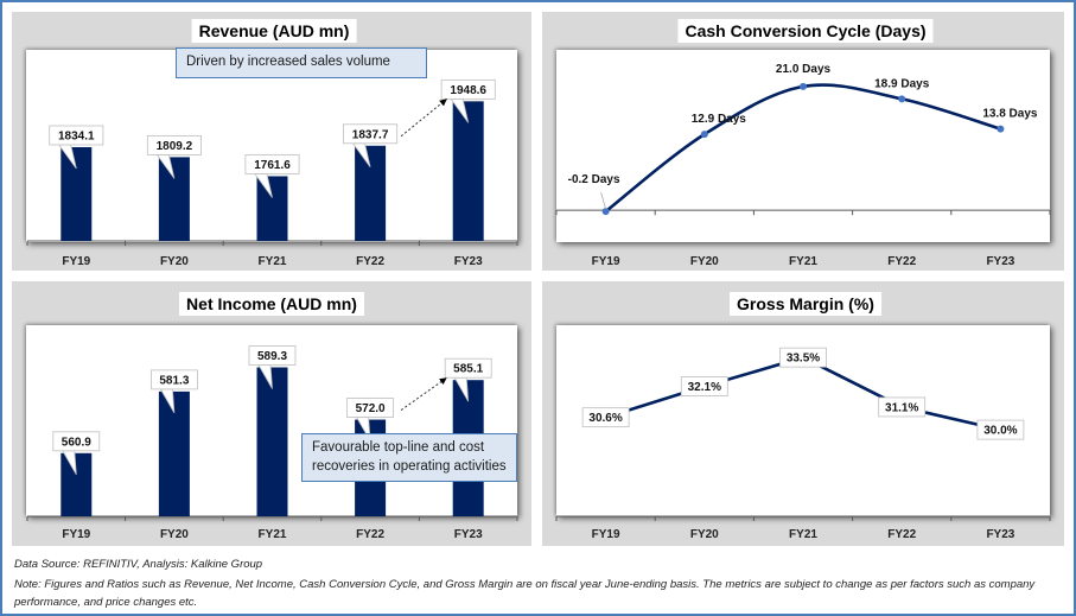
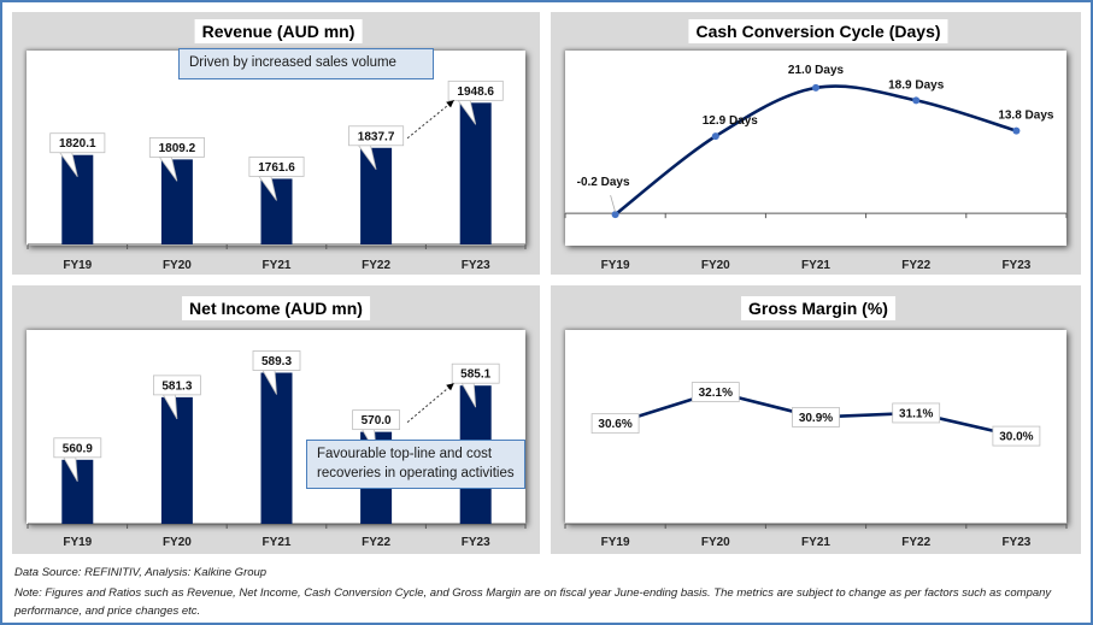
Revenue (AUD mn)/FY19: 1834.1 -> 1820.1
Net Income (AUD mn)/FY22: 572.0 -> 570.0
Gross Margin (%)/FY21: 33.5% -> 30.9%
